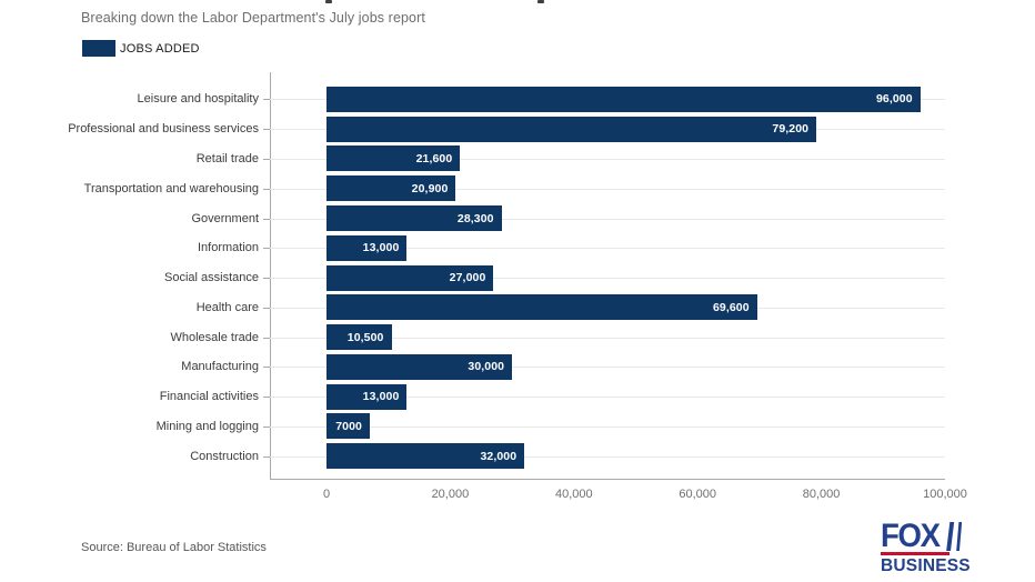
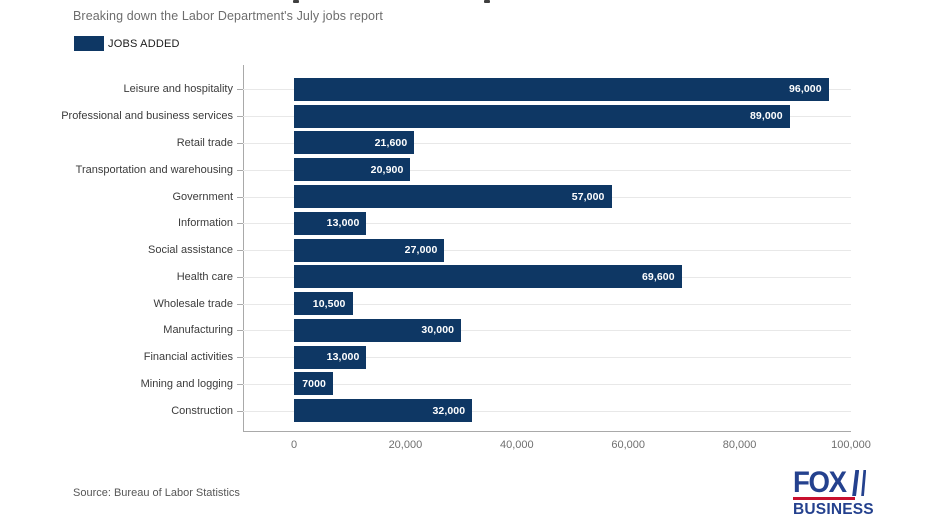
Professional and business services: 79,200 -> 89,000
Government: 28,300 -> 57,000
